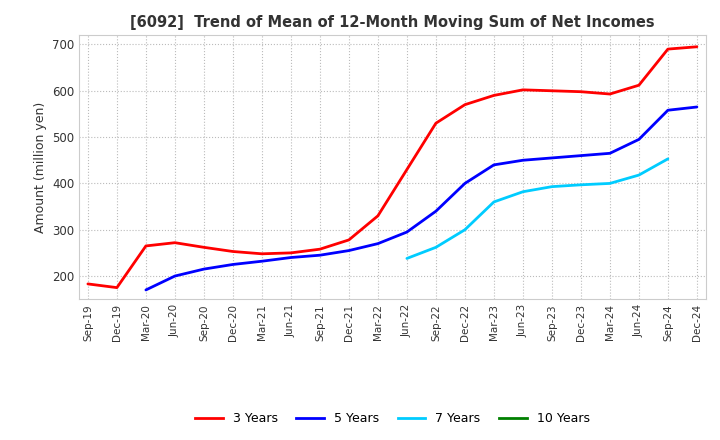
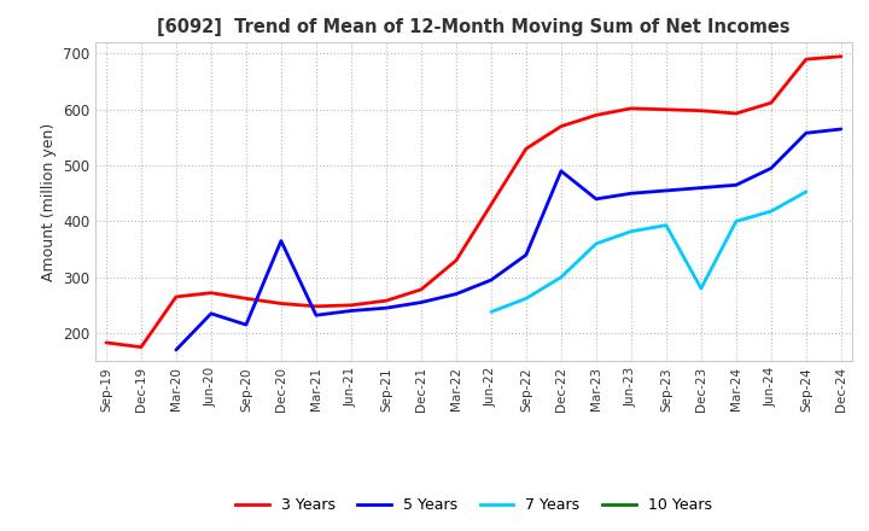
5 Years/Jun-20: 200 -> 235
5 Years/Dec-20: 225 -> 365
5 Years/Dec-22: 400 -> 490
7 Years/Dec-23: 397 -> 280
